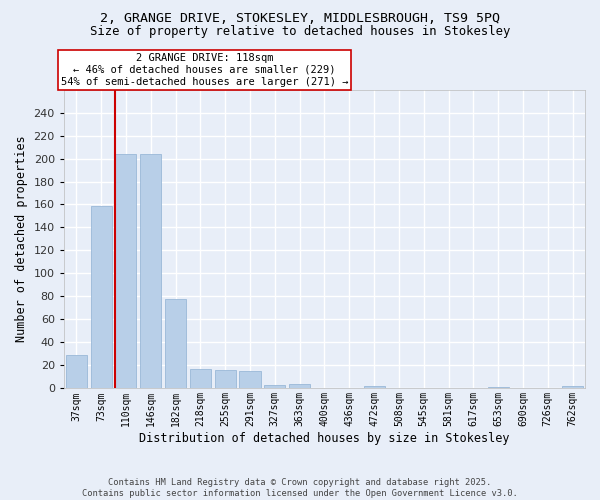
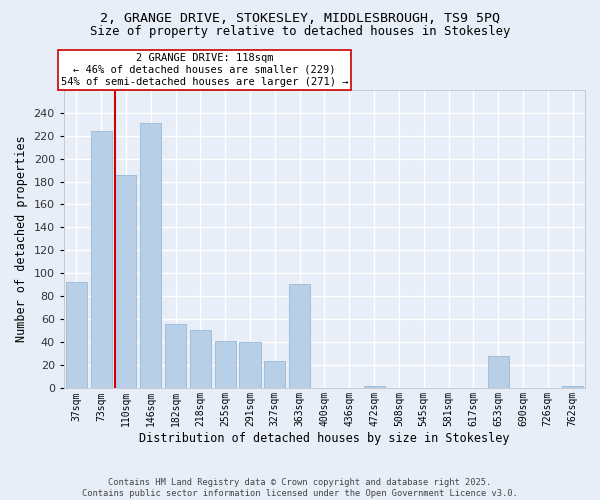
37sqm: 29 -> 93
73sqm: 159 -> 224
110sqm: 204 -> 186
146sqm: 204 -> 231
182sqm: 78 -> 56
218sqm: 17 -> 51
255sqm: 16 -> 41
291sqm: 15 -> 40
327sqm: 3 -> 24
363sqm: 4 -> 91
653sqm: 1 -> 28
